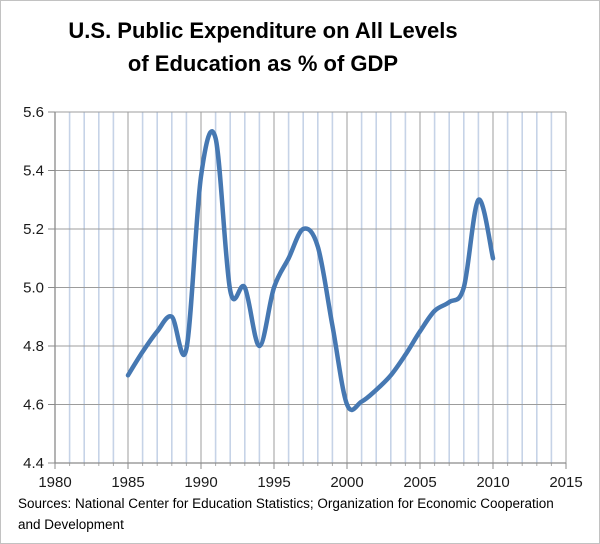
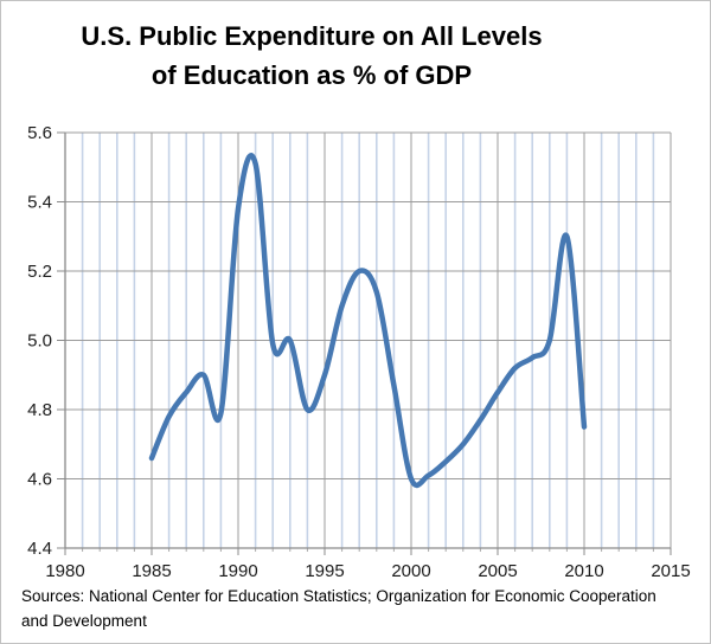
1985: 4.70 -> 4.66
1995: 5.00 -> 4.90
2010: 5.10 -> 4.75
